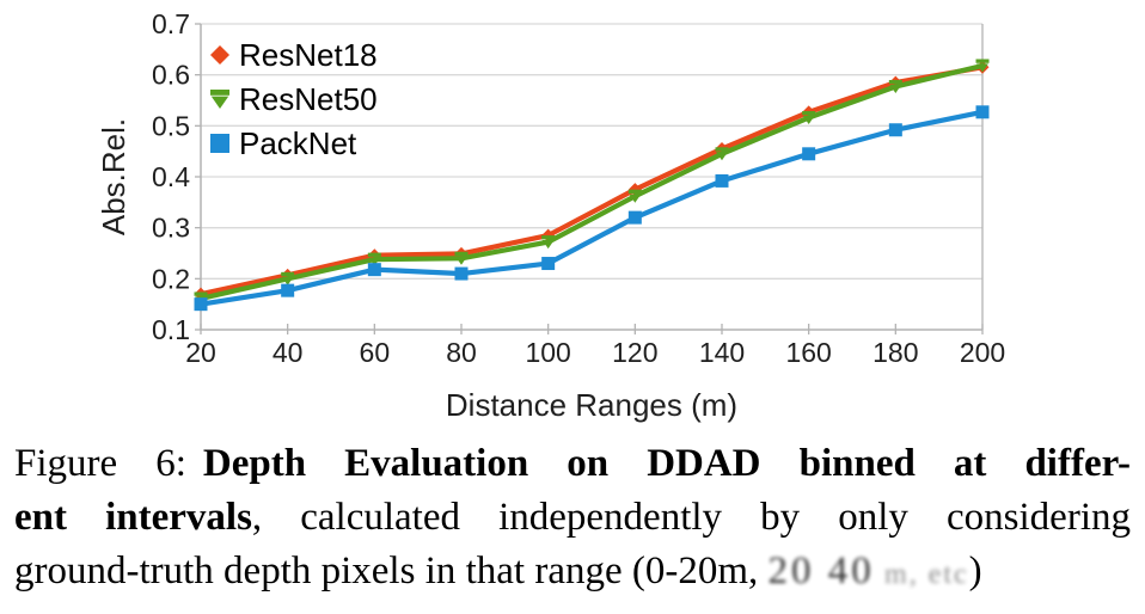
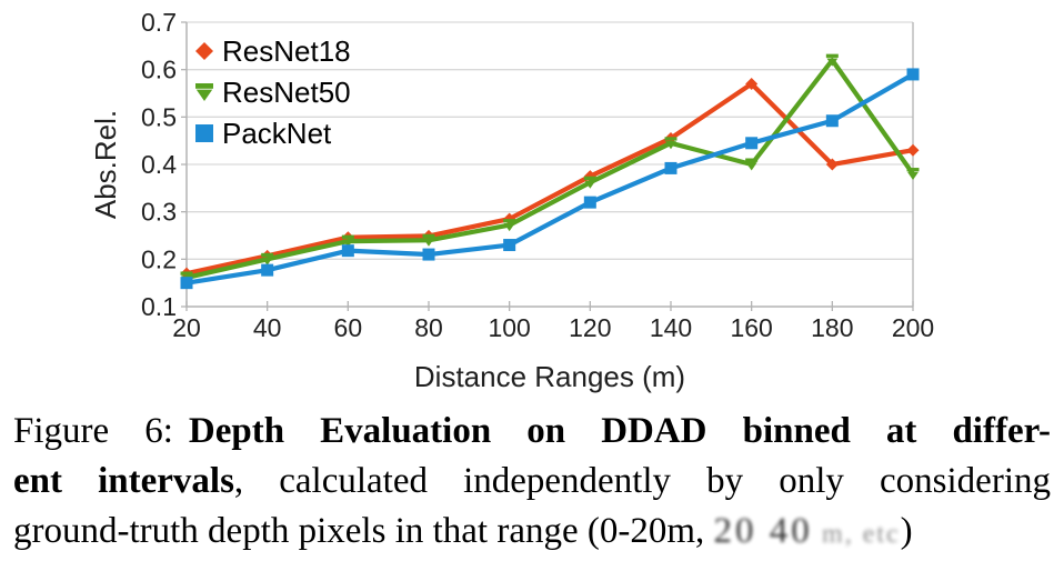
ResNet18/160: 0.53 -> 0.57
ResNet50/160: 0.52 -> 0.40
ResNet18/180: 0.58 -> 0.40
ResNet50/180: 0.58 -> 0.62
ResNet18/200: 0.61 -> 0.43
ResNet50/200: 0.62 -> 0.38
PackNet/200: 0.53 -> 0.59
